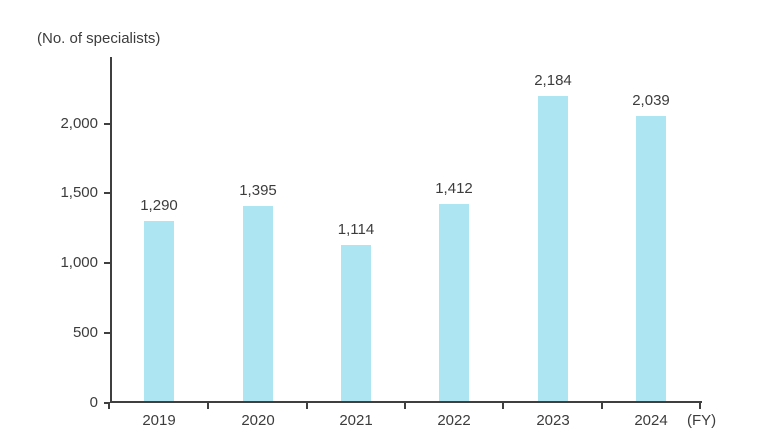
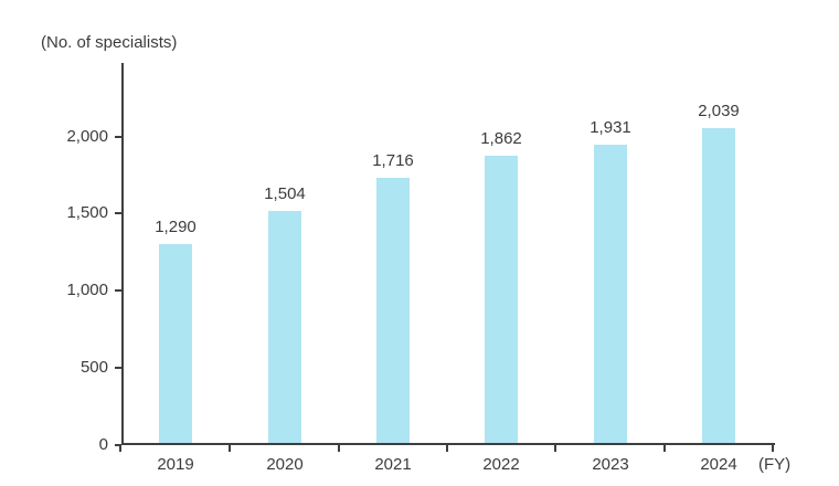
2020: 1,395 -> 1,504
2021: 1,114 -> 1,716
2022: 1,412 -> 1,862
2023: 2,184 -> 1,931
